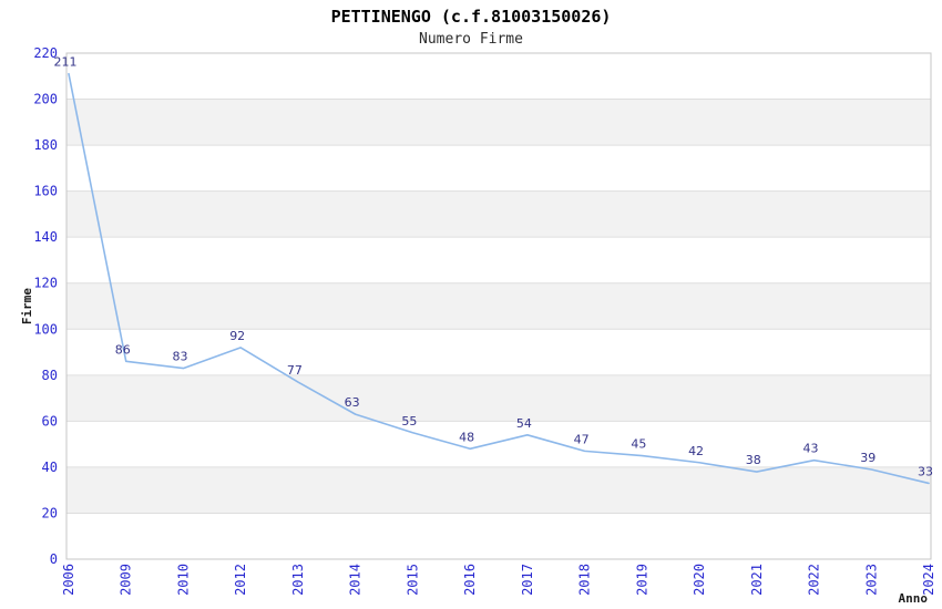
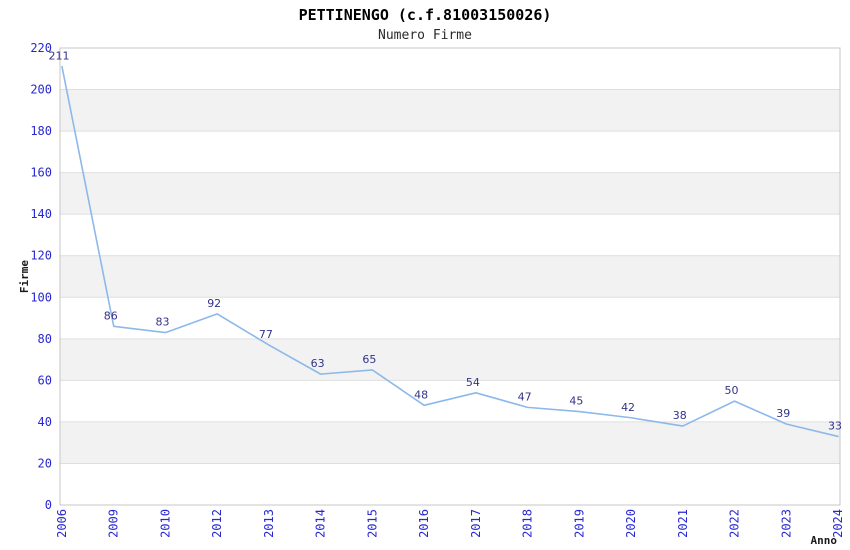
2015: 55 -> 65
2022: 43 -> 50
